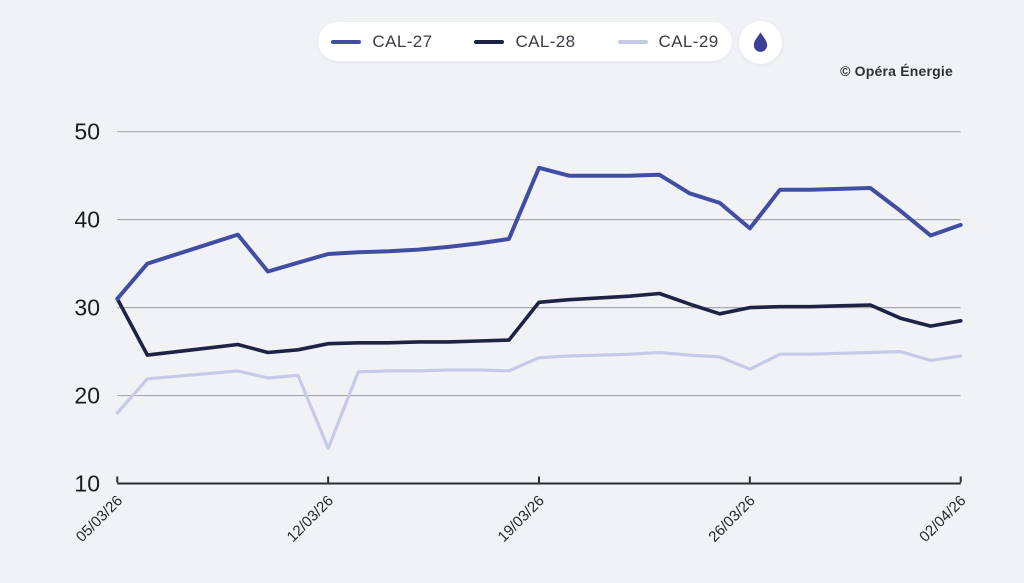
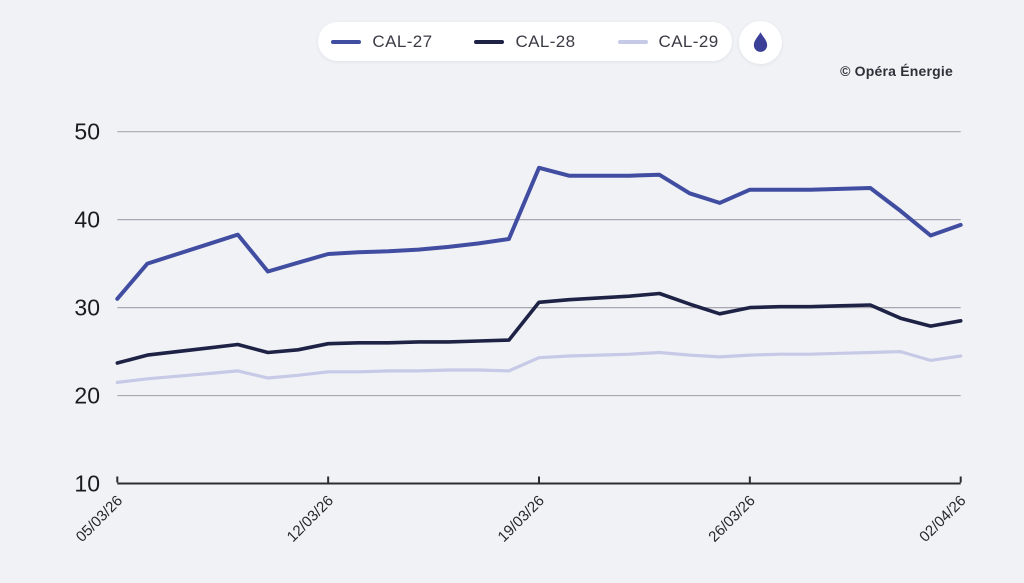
CAL-29/05/03/26: 18 -> 22
CAL-28/05/03/26: 31 -> 24
CAL-29/12/03/26: 14 -> 23
CAL-29/26/03/26: 23 -> 25
CAL-27/26/03/26: 39 -> 43
